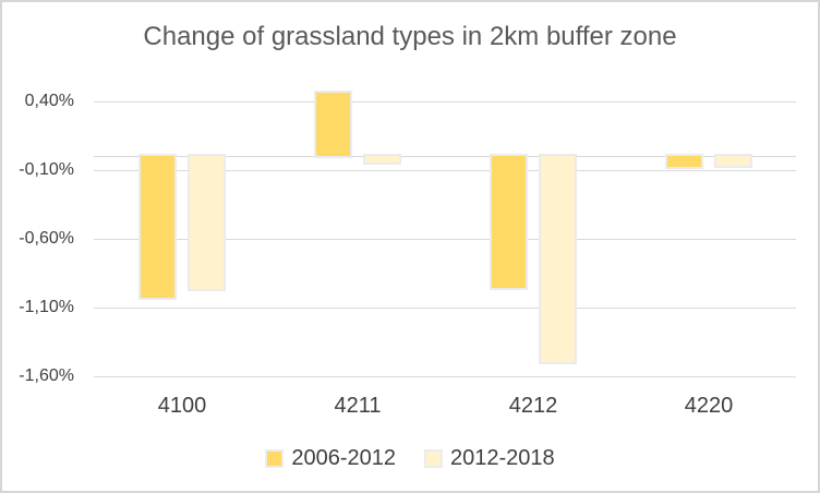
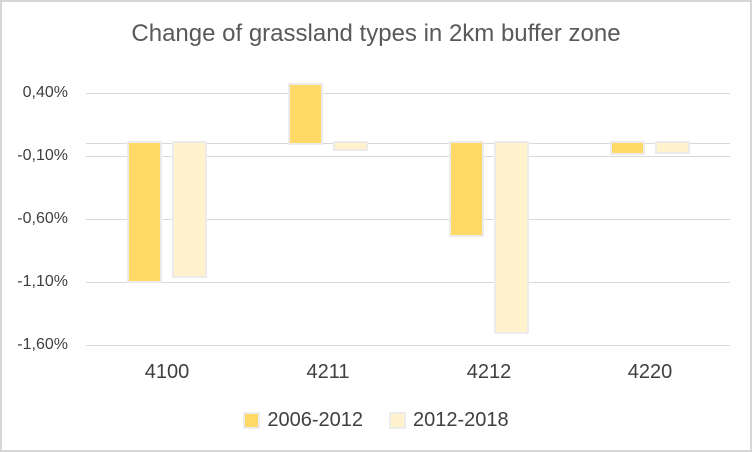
2006-2012/4100: -1,03% -> -1,10%
2012-2018/4100: -0,97% -> -1,06%
2006-2012/4212: -0,96% -> -0,73%
